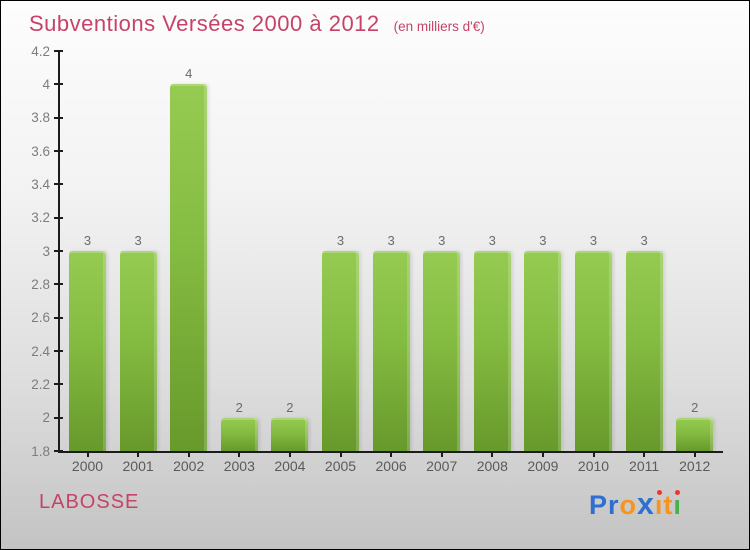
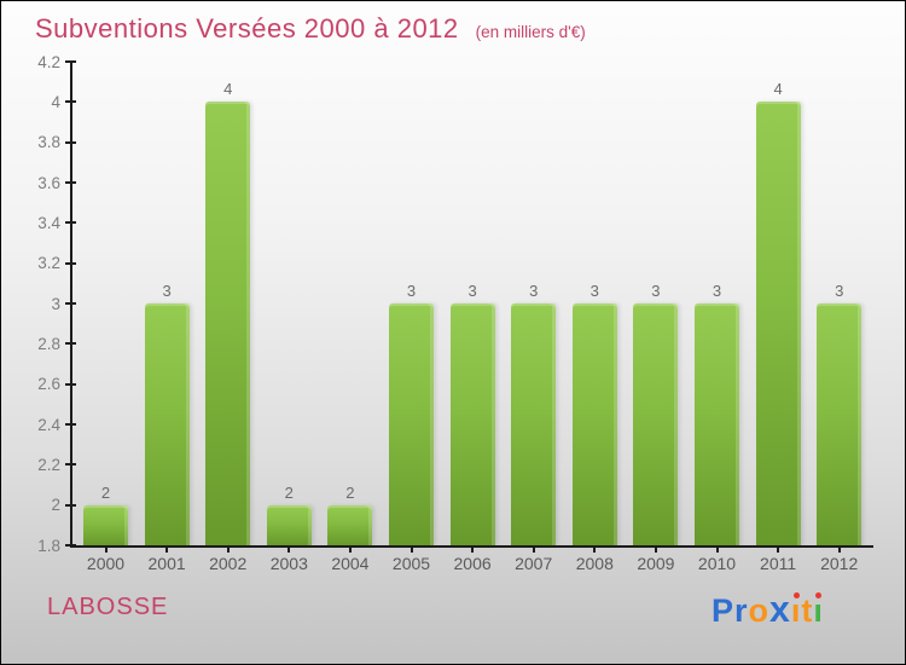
2000: 3 -> 2
2011: 3 -> 4
2012: 2 -> 3
